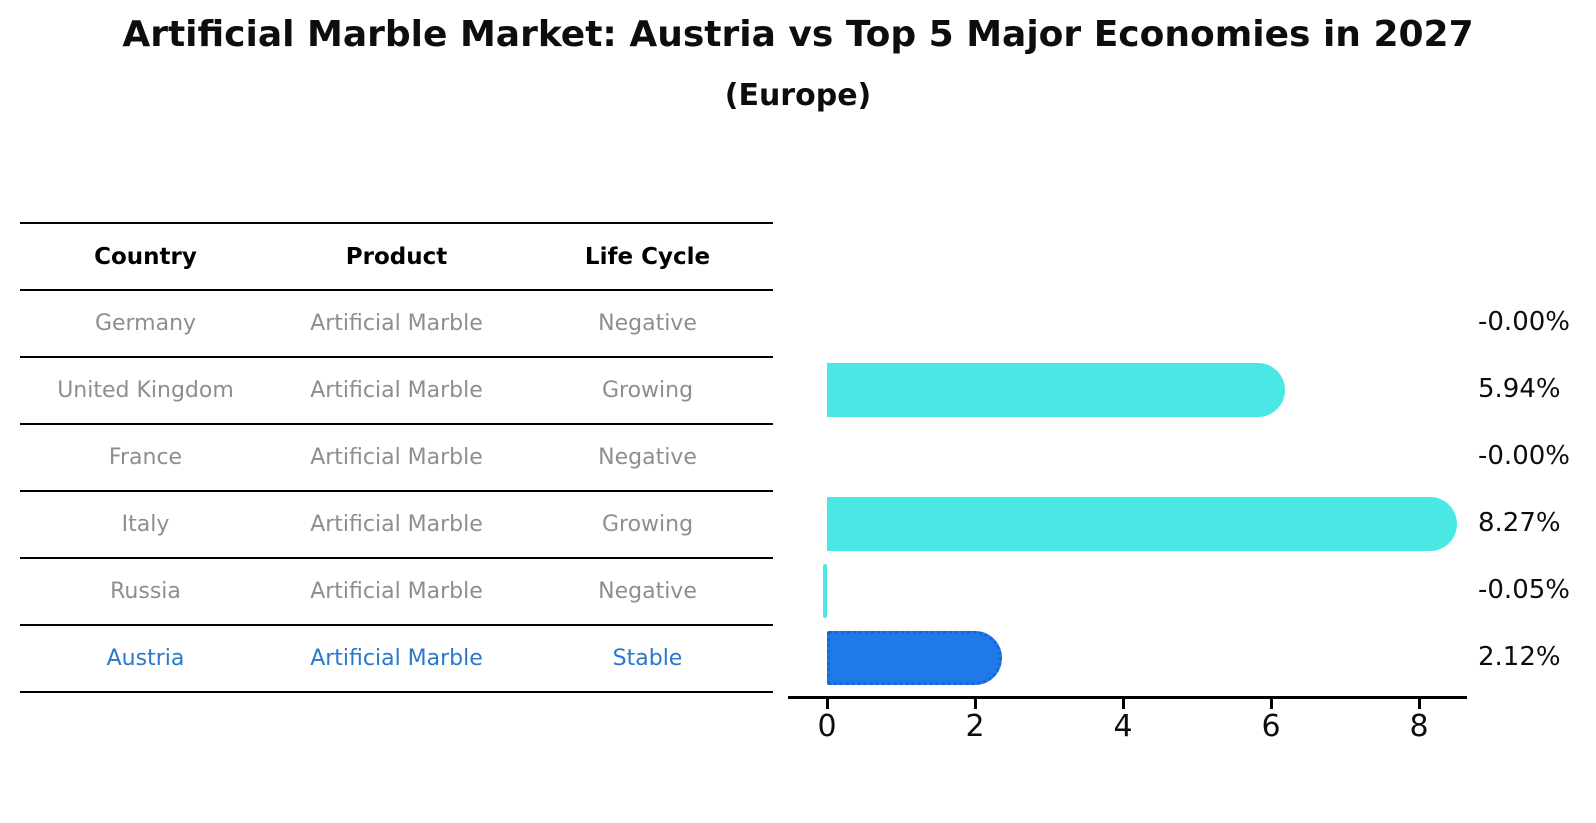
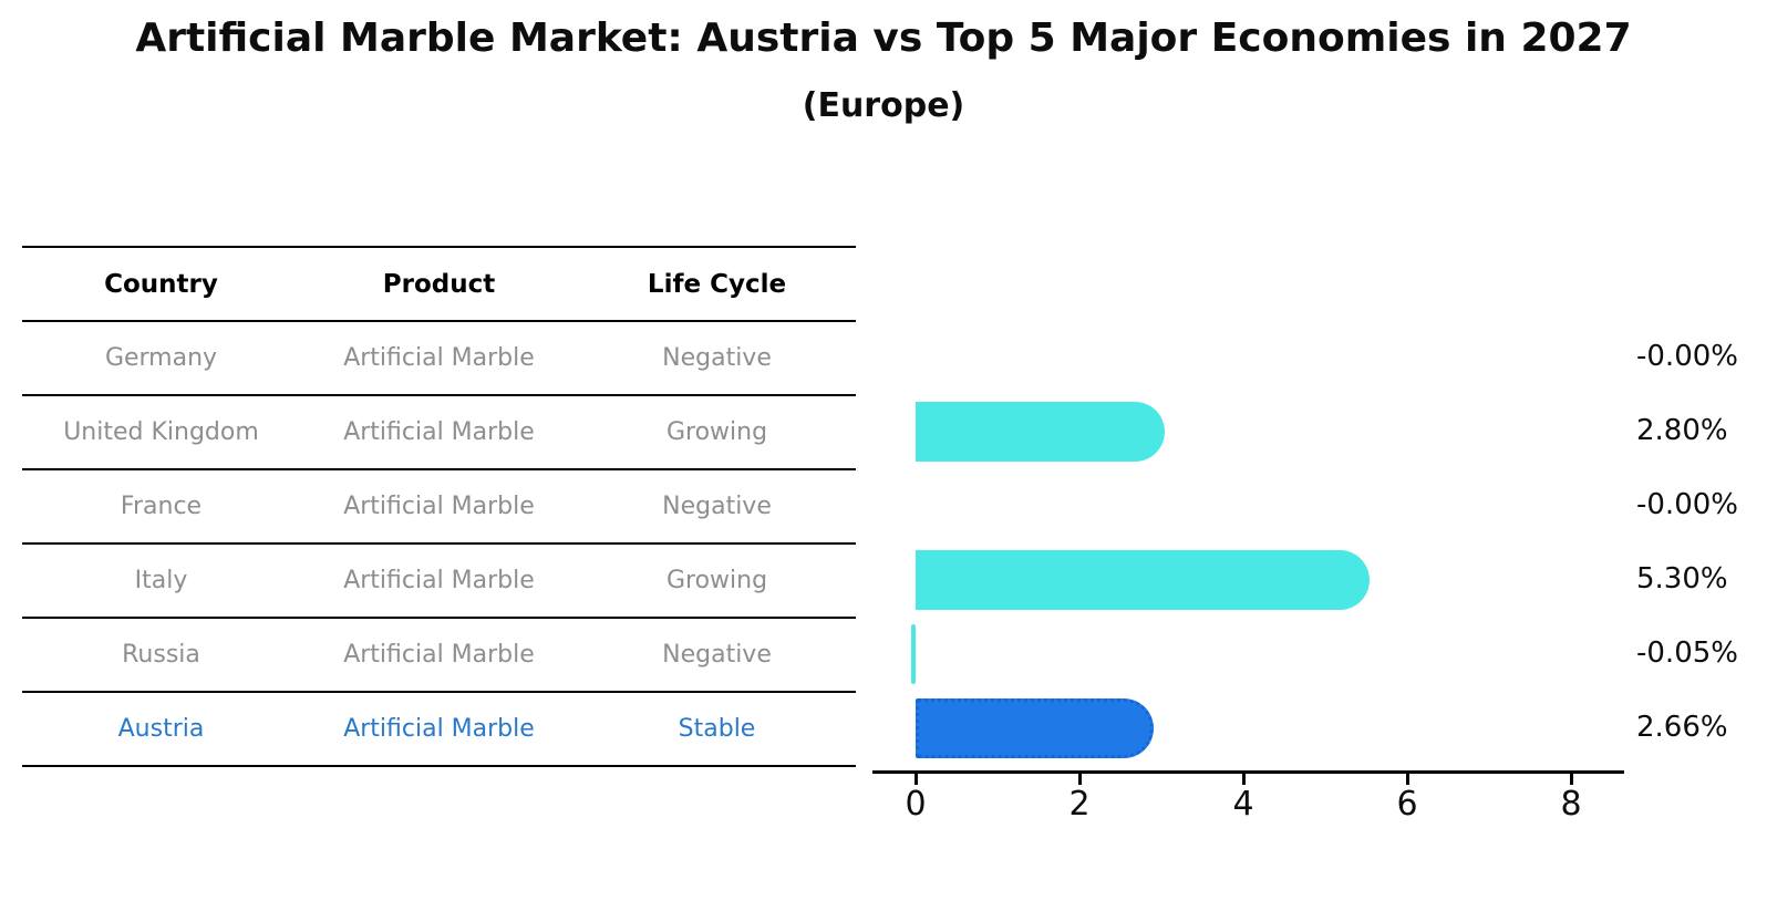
United Kingdom: 5.94% -> 2.80%
Italy: 8.27% -> 5.30%
Austria: 2.12% -> 2.66%
